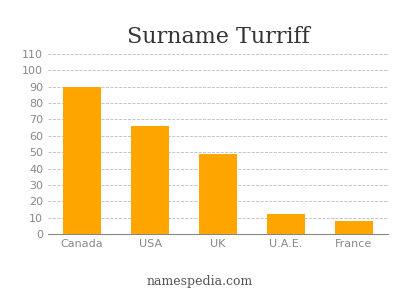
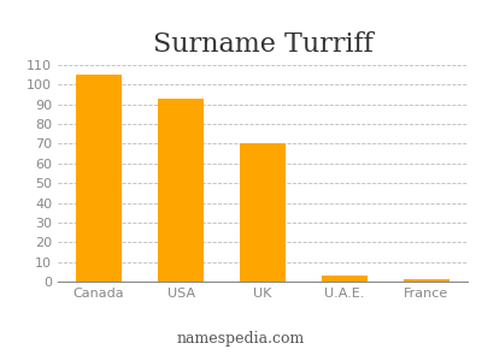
Canada: 90 -> 105
USA: 66 -> 93
UK: 49 -> 70
U.A.E.: 12 -> 3
France: 8 -> 1
